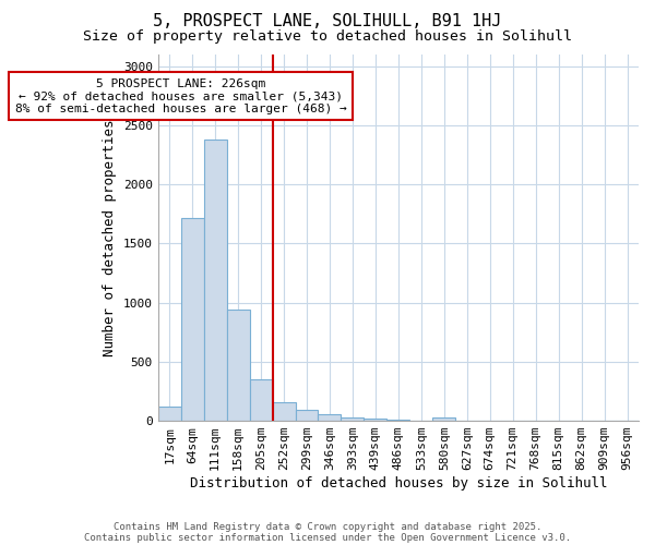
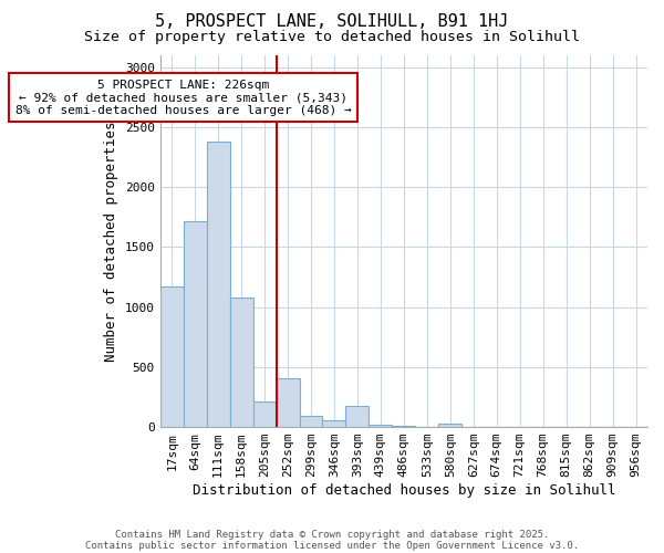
17sqm: 120 -> 1170
158sqm: 940 -> 1080
205sqm: 350 -> 210
252sqm: 160 -> 410
393sqm: 30 -> 180
